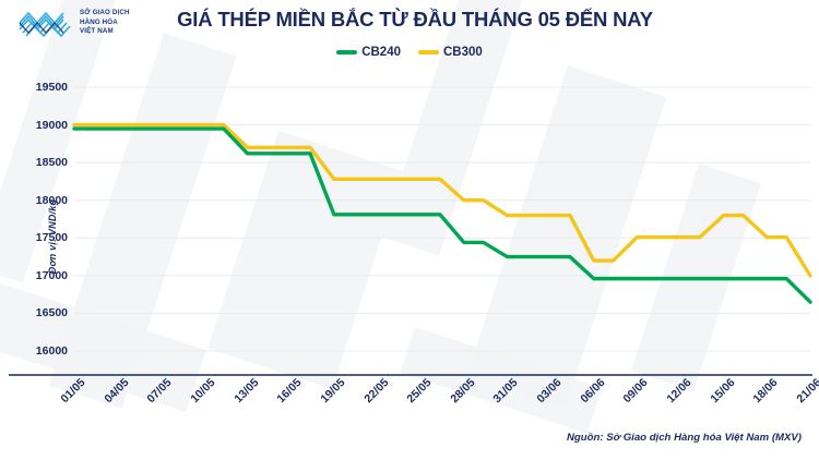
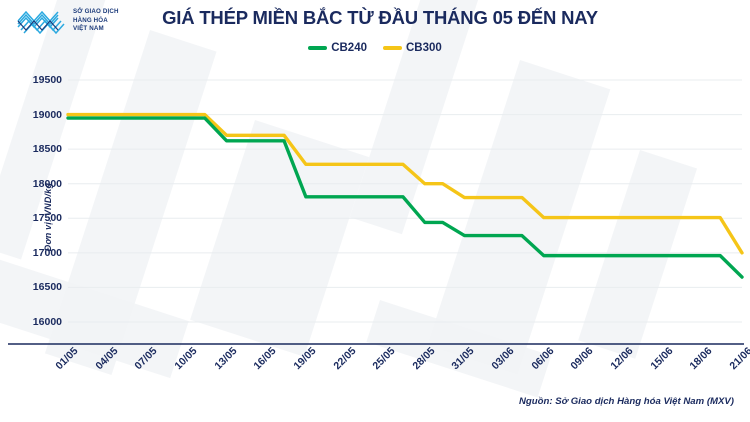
CB300/06/06: 17200 -> 17500
CB300/15/06: 17800 -> 17500
